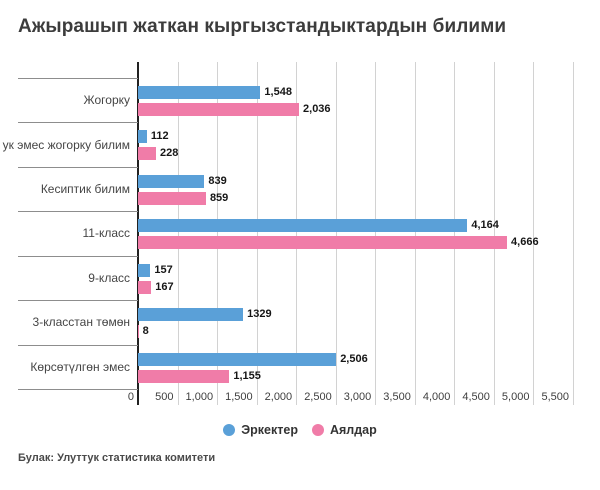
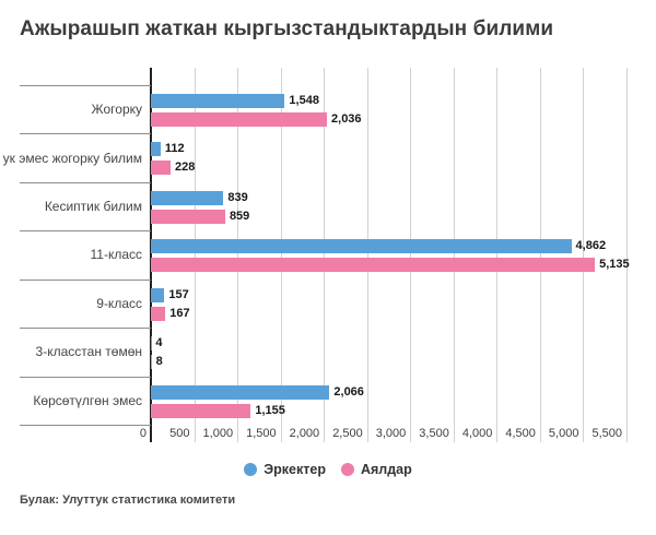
Эркектер/11-класс: 4,164 -> 4,862
Аялдар/11-класс: 4,666 -> 5,135
Эркектер/3-класстан төмөн: 1329 -> 4
Эркектер/Көрсөтүлгөн эмес: 2,506 -> 2,066
